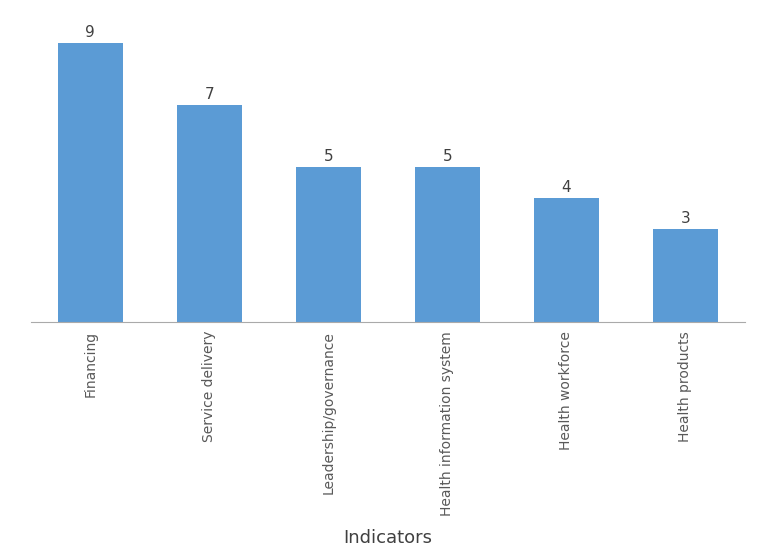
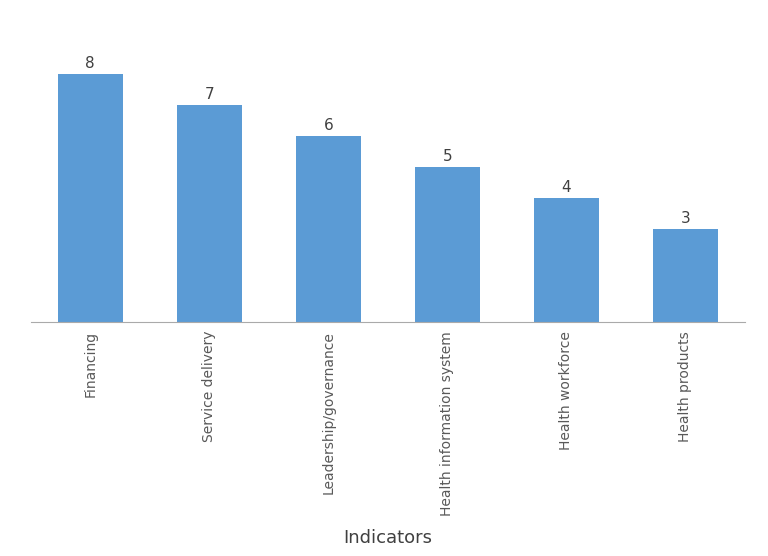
Financing: 9 -> 8
Leadership/governance: 5 -> 6
